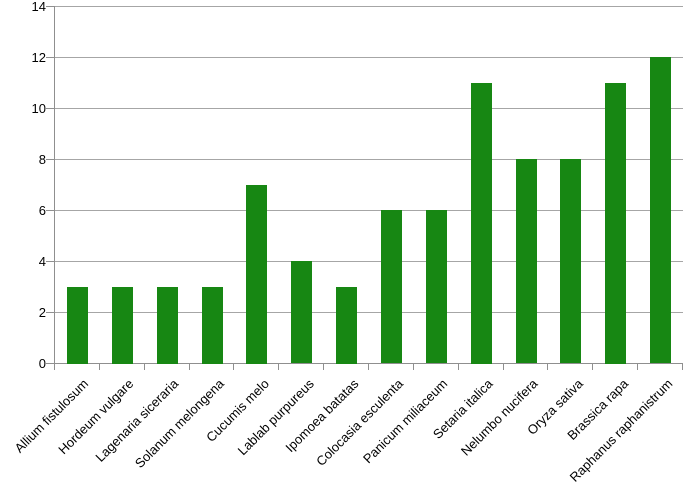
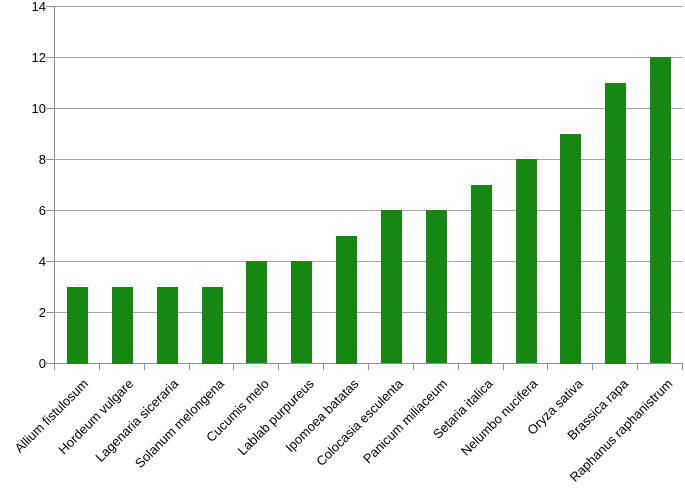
Cucumis melo: 7 -> 4
Ipomoea batatas: 3 -> 5
Setaria italica: 11 -> 7
Oryza sativa: 8 -> 9
